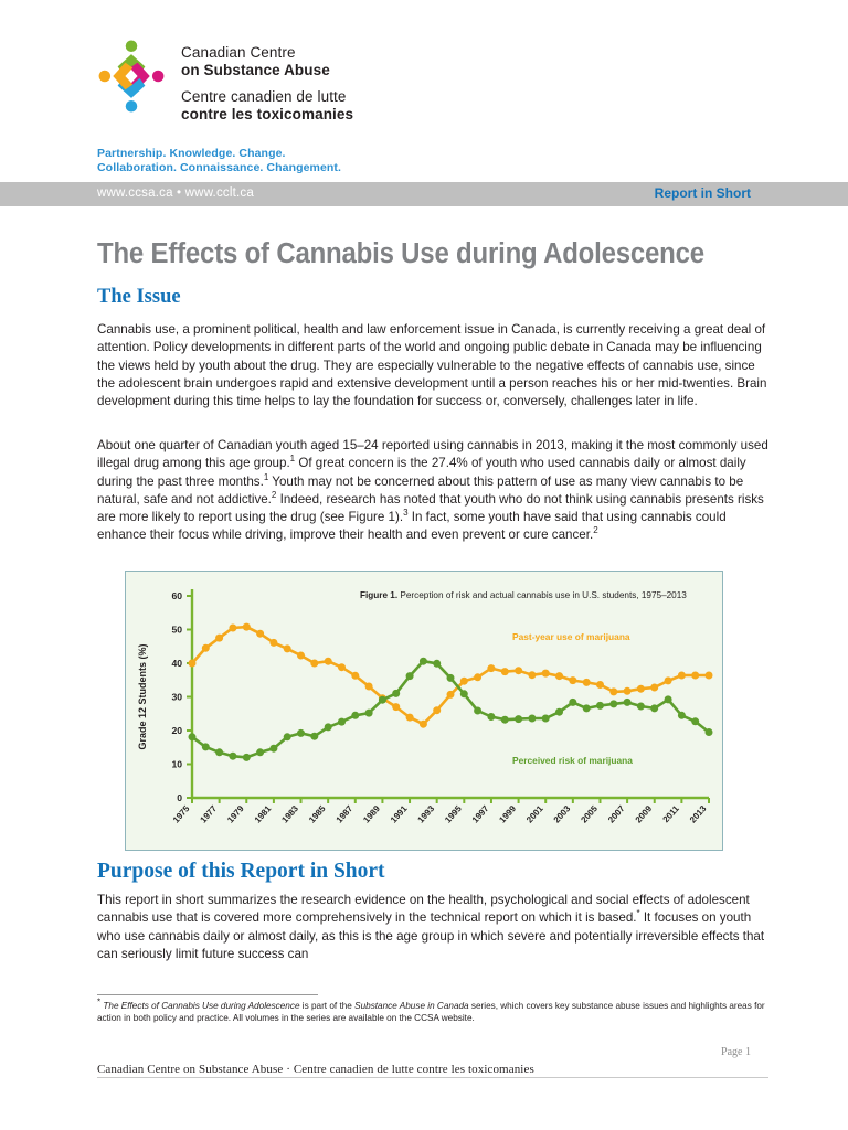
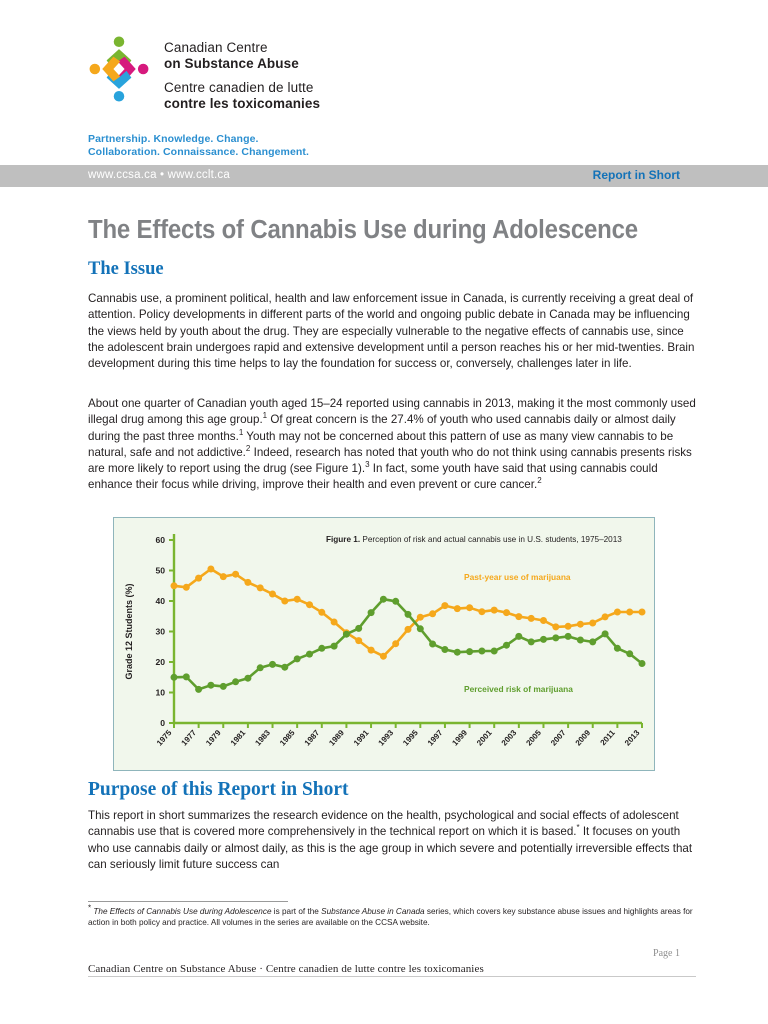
Past-year use of marijuana/1975: 40 -> 45
Perceived risk of marijuana/1975: 18 -> 15
Perceived risk of marijuana/1977: 14 -> 11
Past-year use of marijuana/1979: 51 -> 48
